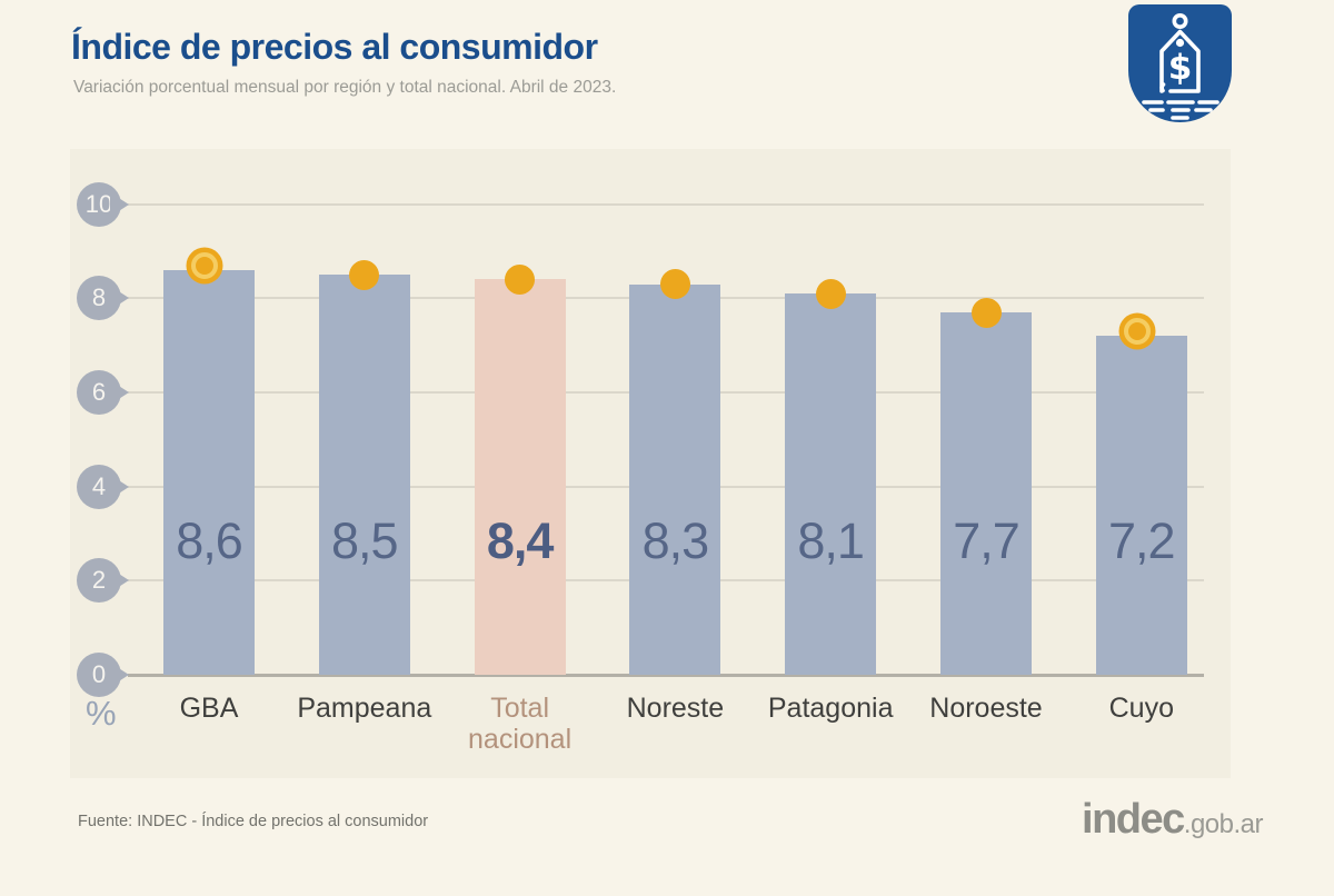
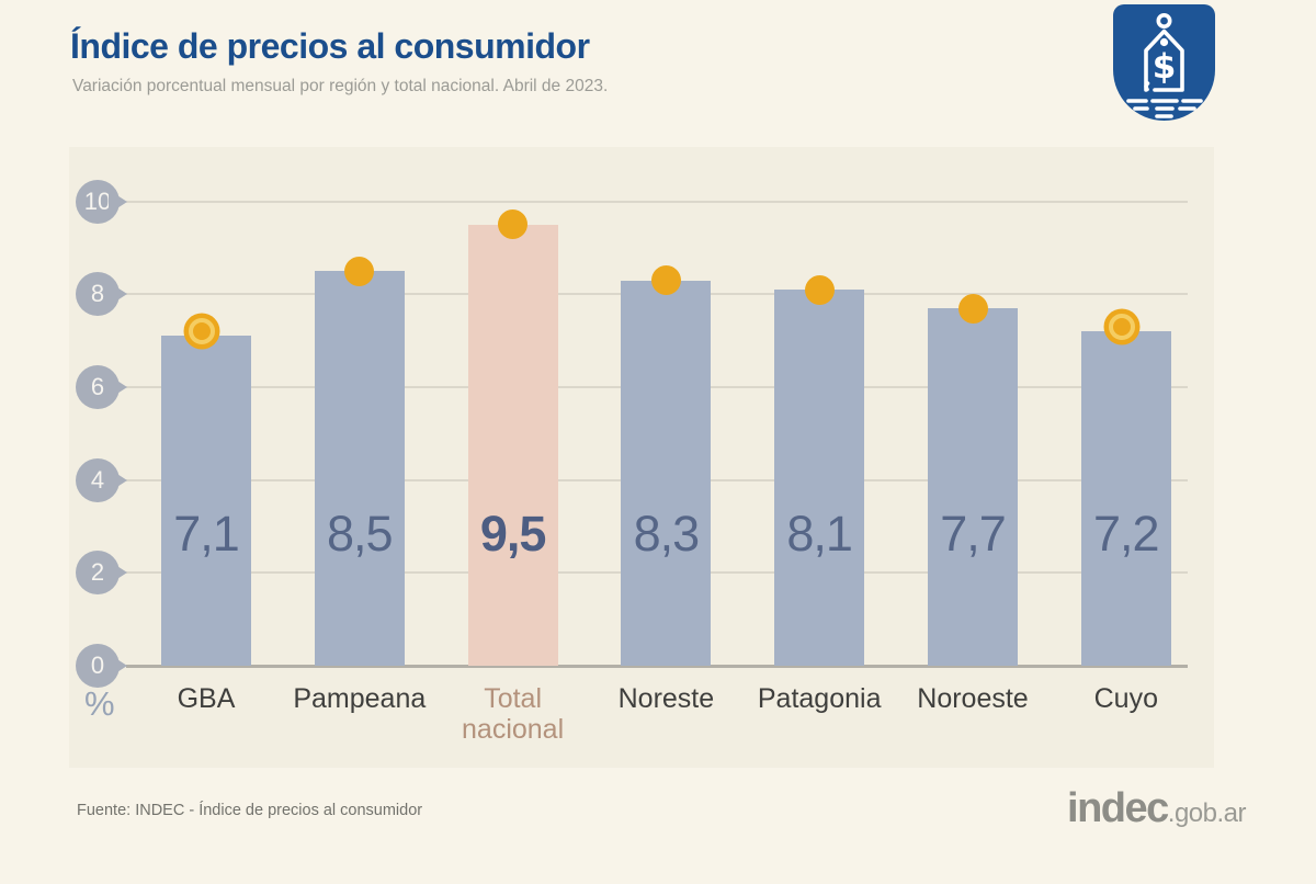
GBA: 8,6 -> 7,1
Total nacional: 8,4 -> 9,5
